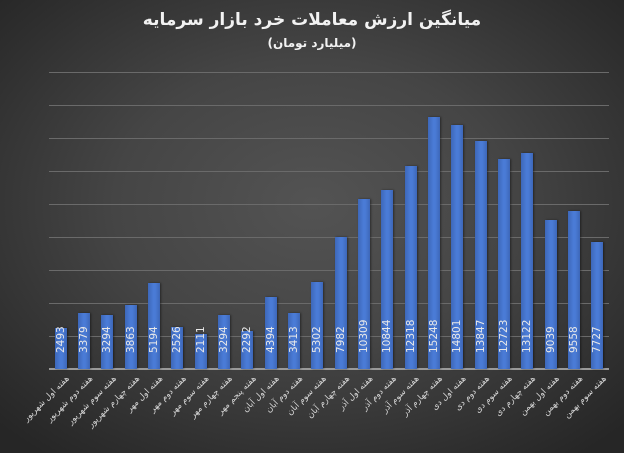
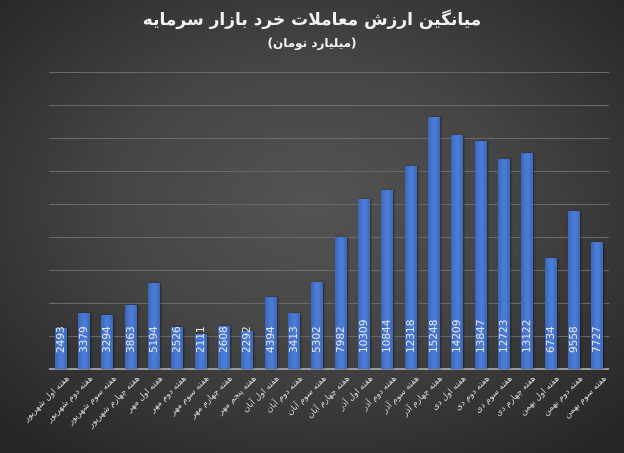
هفته چهارم مهر: 3294 -> 2608
هفته اول دی: 14801 -> 14209
هفته اول بهمن: 9039 -> 6734
